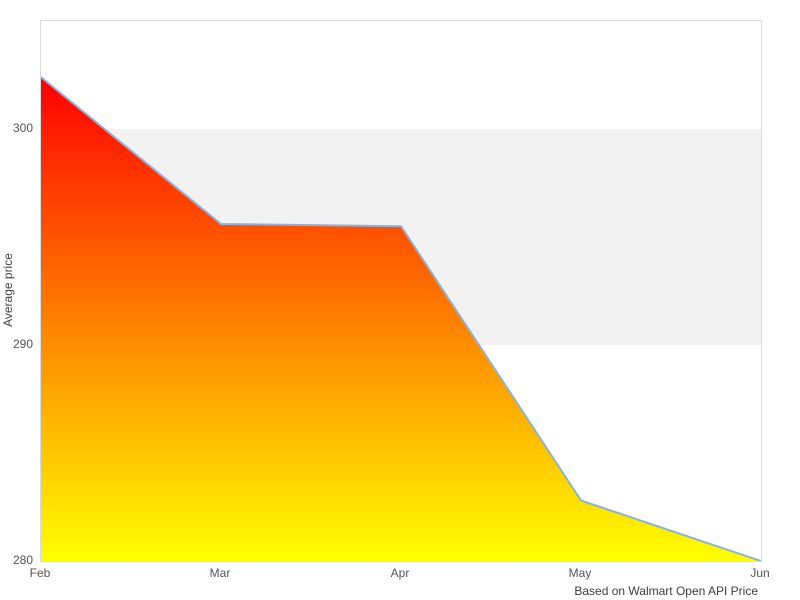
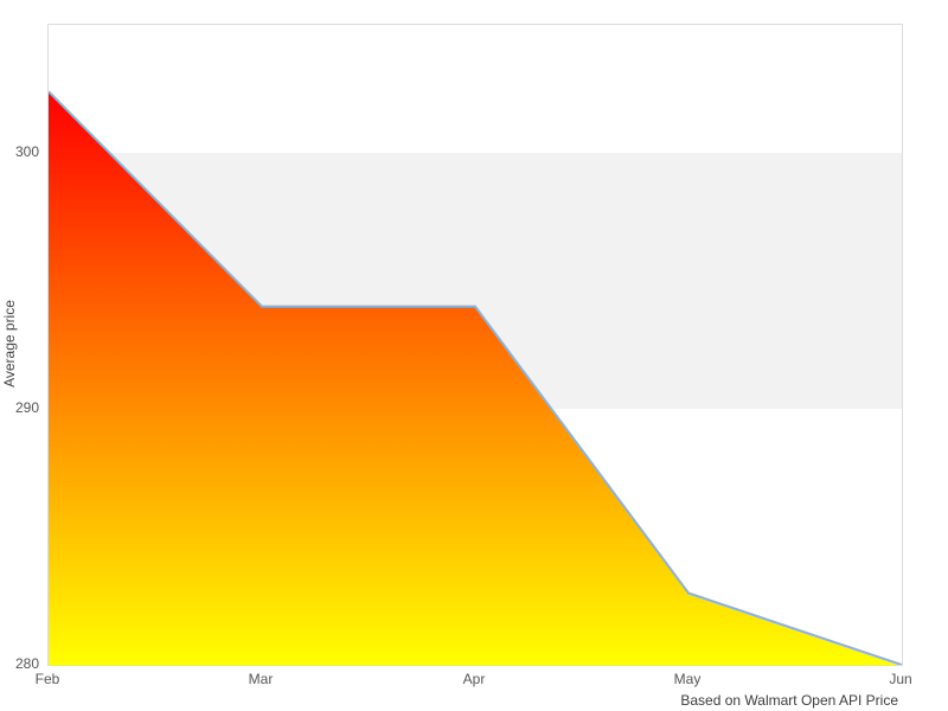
Mar: 295.6 -> 294.0
Apr: 295.5 -> 294.0
